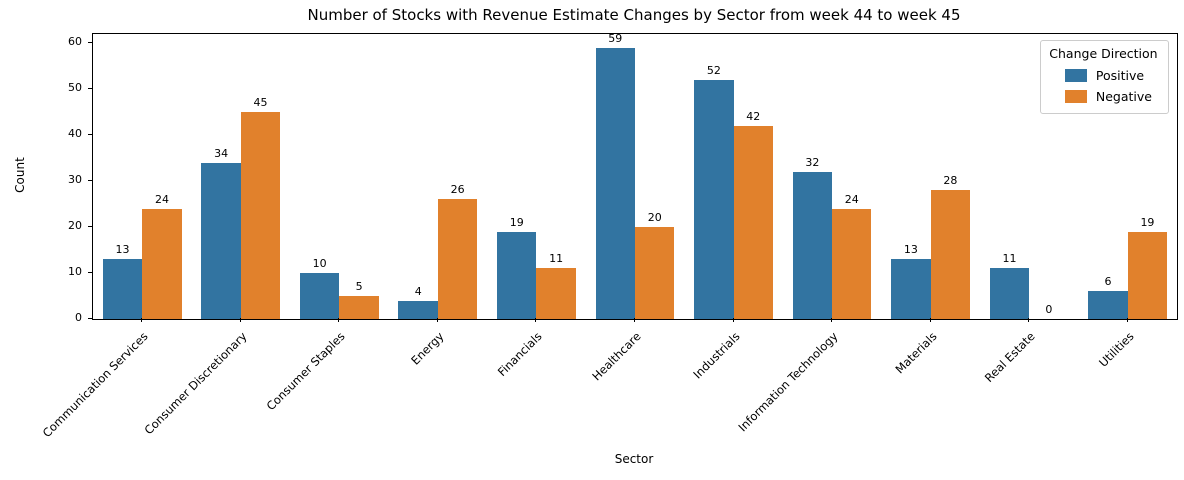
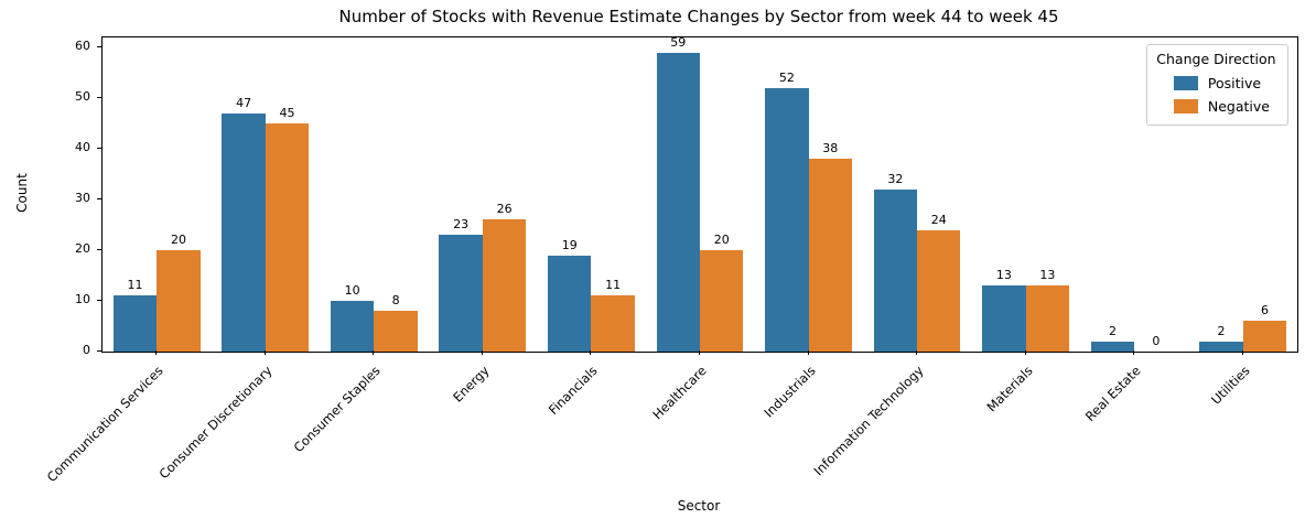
Positive/Communication Services: 13 -> 11
Negative/Communication Services: 24 -> 20
Positive/Consumer Discretionary: 34 -> 47
Negative/Consumer Staples: 5 -> 8
Positive/Energy: 4 -> 23
Negative/Industrials: 42 -> 38
Negative/Materials: 28 -> 13
Positive/Real Estate: 11 -> 2
Positive/Utilities: 6 -> 2
Negative/Utilities: 19 -> 6
